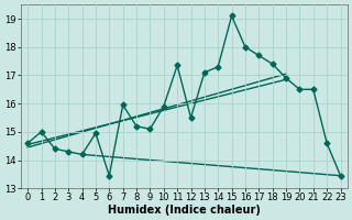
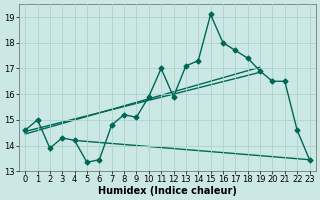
2: 14.40 -> 13.90
5: 14.95 -> 13.35
7: 15.95 -> 14.80
11: 17.35 -> 17.00
12: 15.50 -> 15.90
